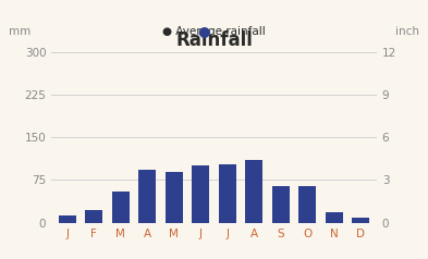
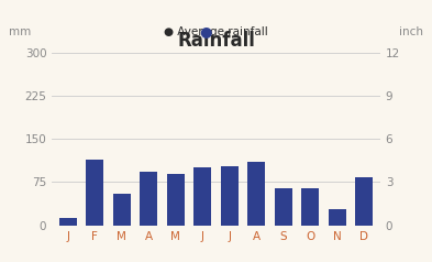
F: 22 -> 114
N: 18 -> 28
D: 9 -> 84
